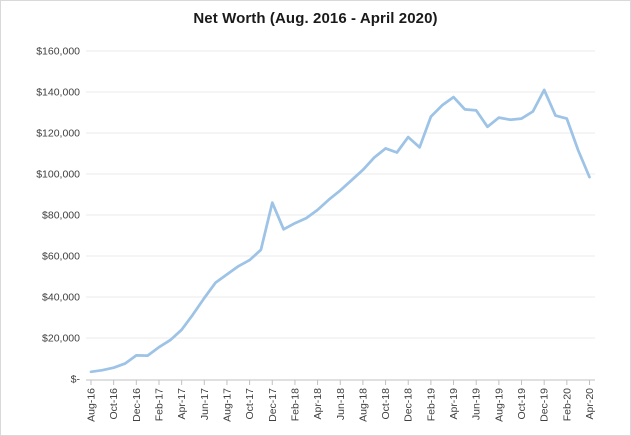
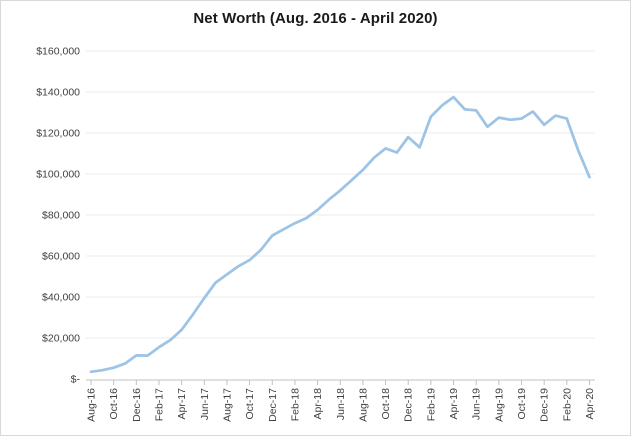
Dec-17: $86000 -> $70000
Dec-19: $141000 -> $124000
